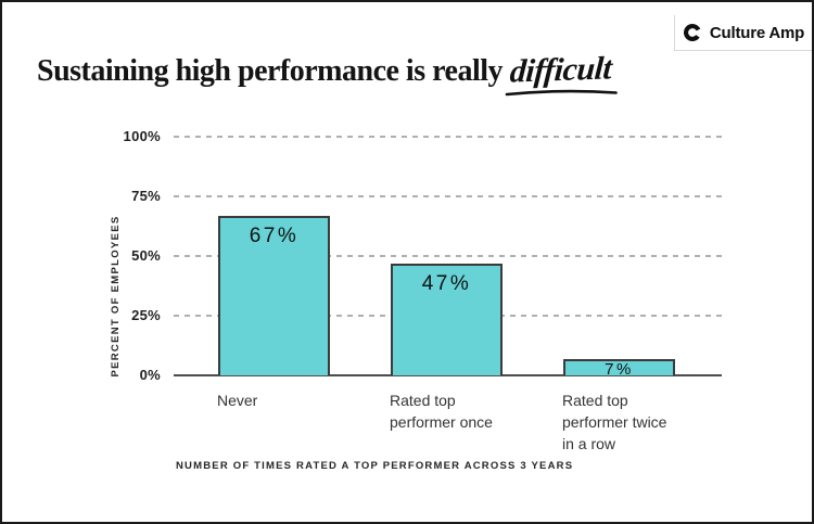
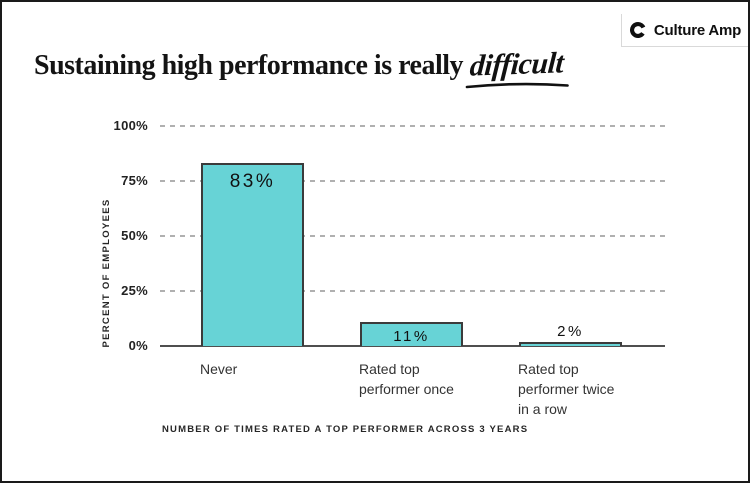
Never: 67% -> 83%
Rated top performer once: 47% -> 11%
Rated top performer twice in a row: 7% -> 2%
